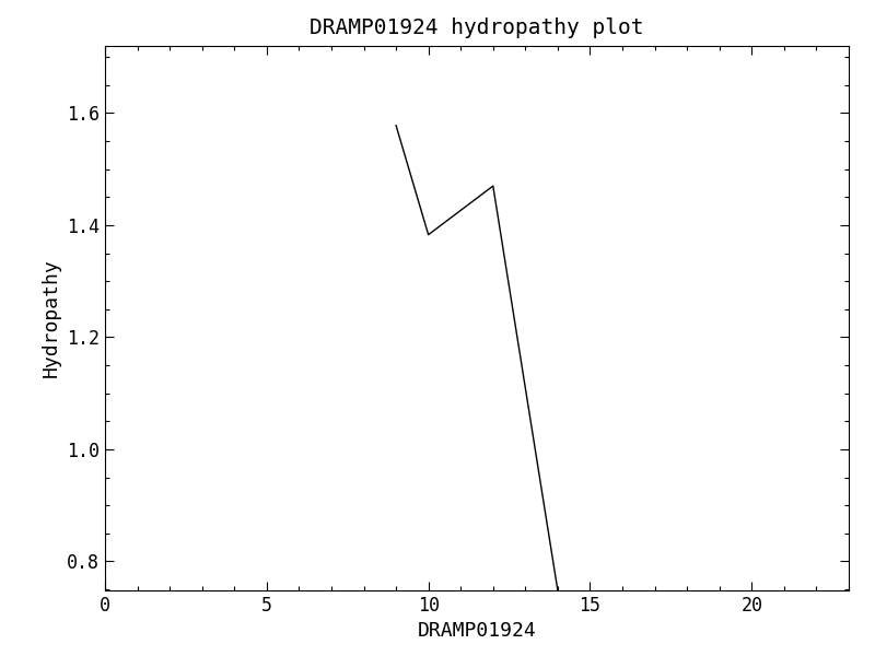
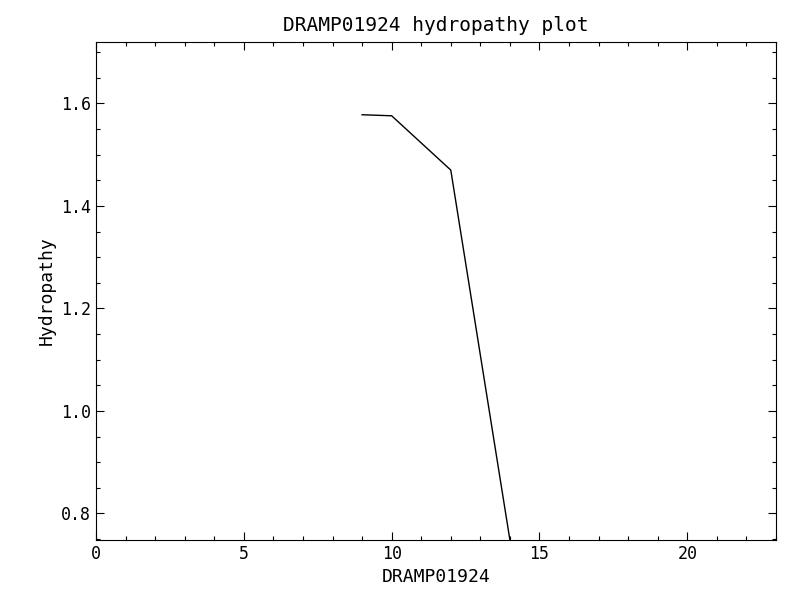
10: 1.383 -> 1.576
